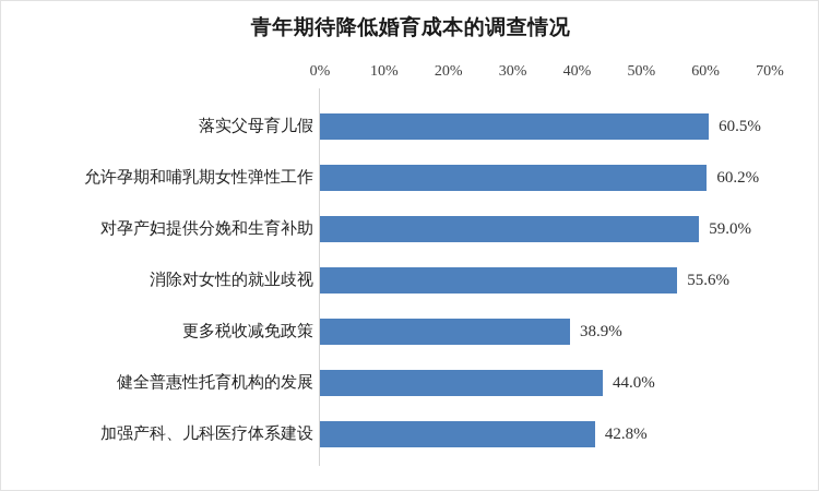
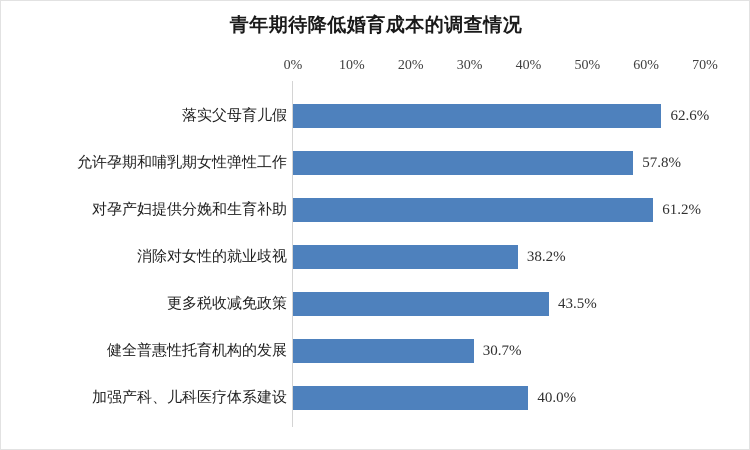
落实父母育儿假: 60.5% -> 62.6%
允许孕期和哺乳期女性弹性工作: 60.2% -> 57.8%
对孕产妇提供分娩和生育补助: 59.0% -> 61.2%
消除对女性的就业歧视: 55.6% -> 38.2%
更多税收减免政策: 38.9% -> 43.5%
健全普惠性托育机构的发展: 44.0% -> 30.7%
加强产科、儿科医疗体系建设: 42.8% -> 40.0%
